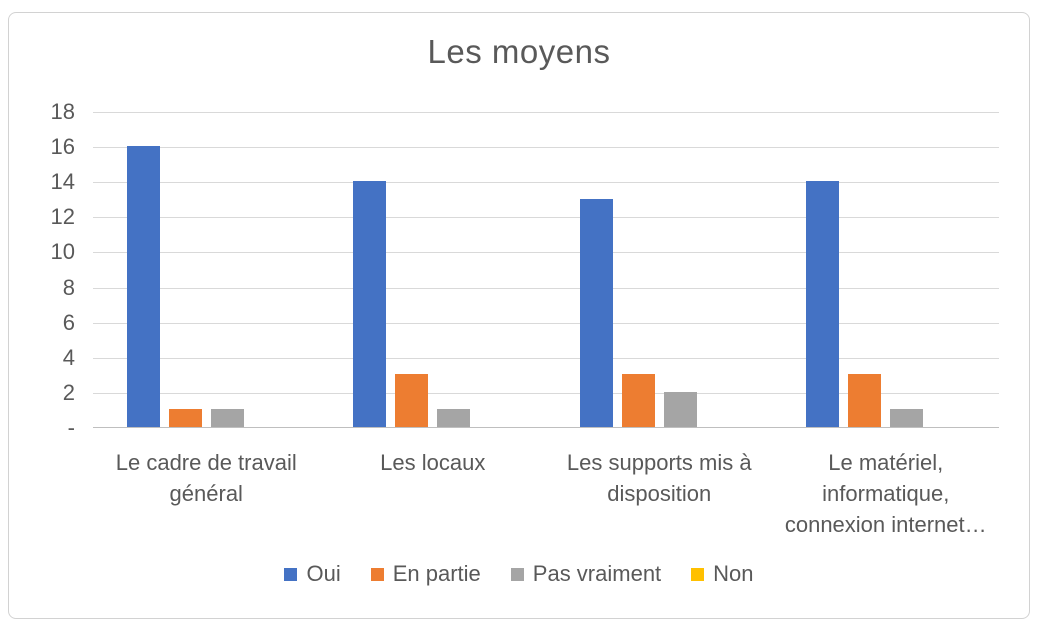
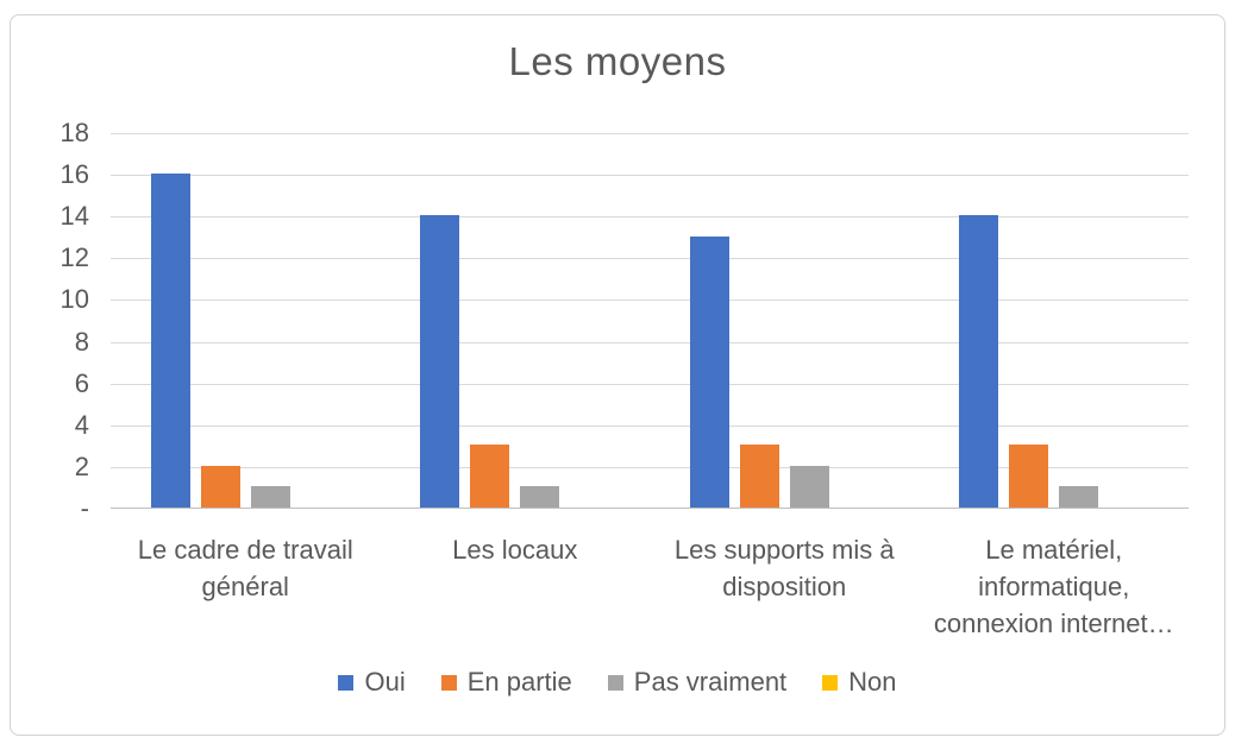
En partie/Le cadre de travail général: 1 -> 2
